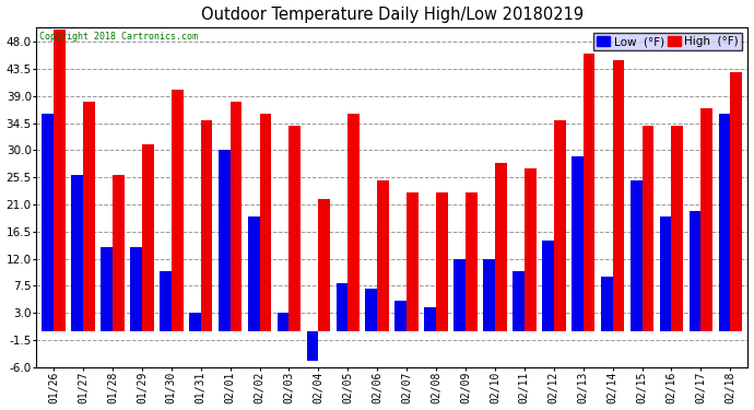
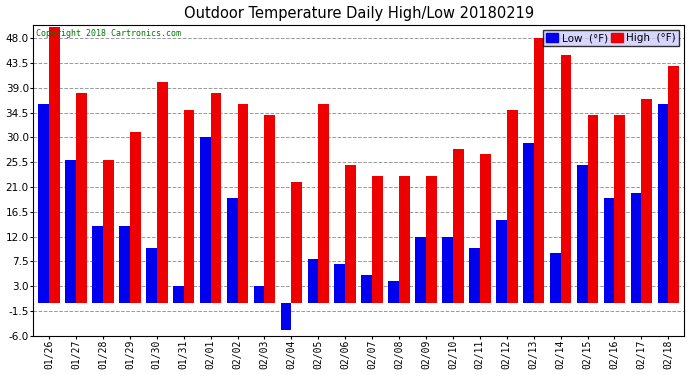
High (°F)/02/13: 46 -> 48
